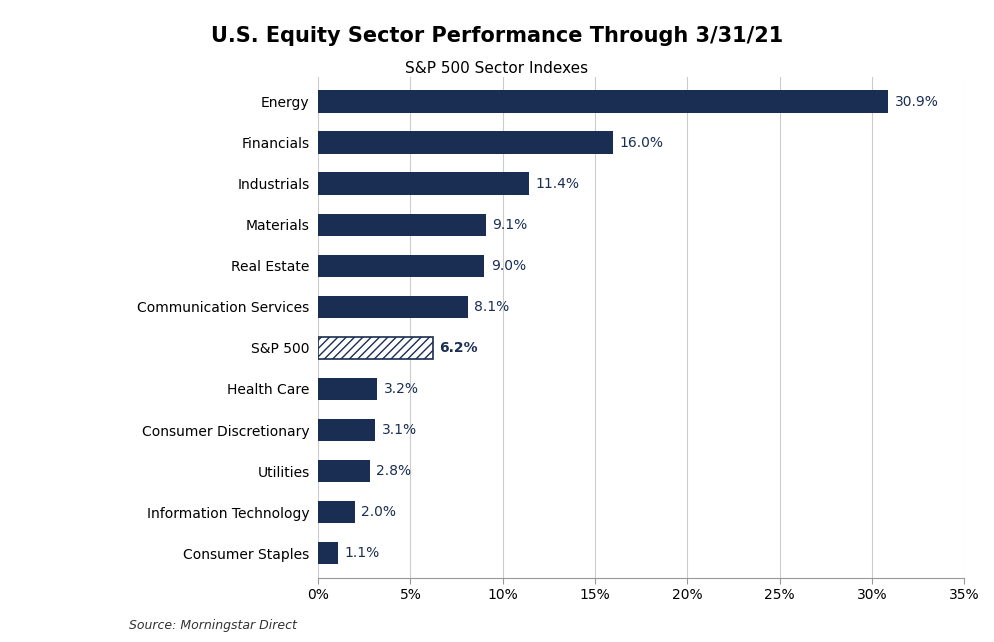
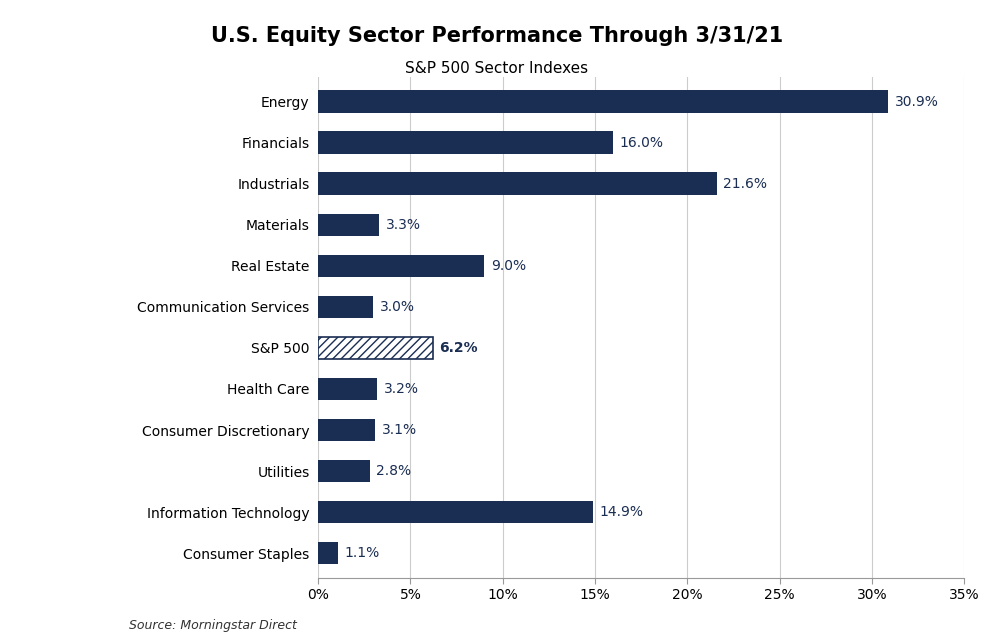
Industrials: 11.4% -> 21.6%
Materials: 9.1% -> 3.3%
Communication Services: 8.1% -> 3.0%
Information Technology: 2.0% -> 14.9%
